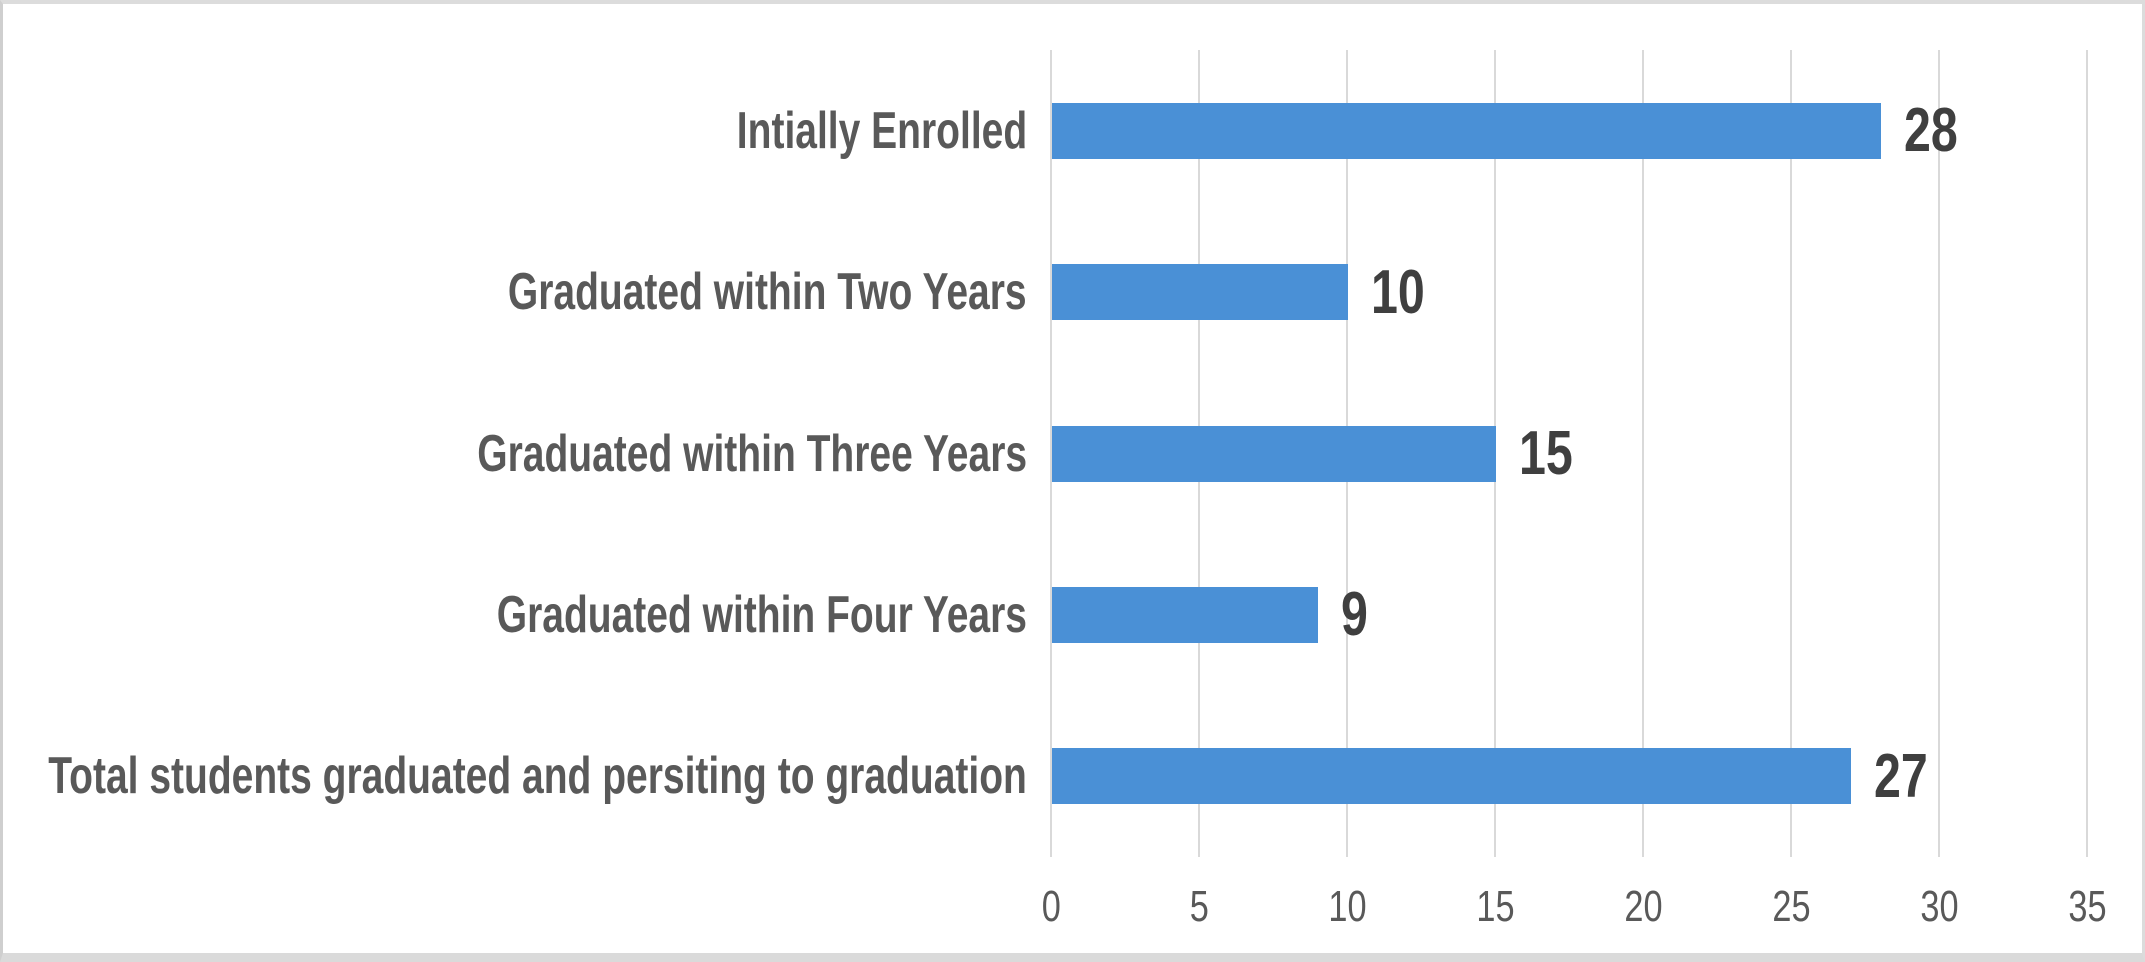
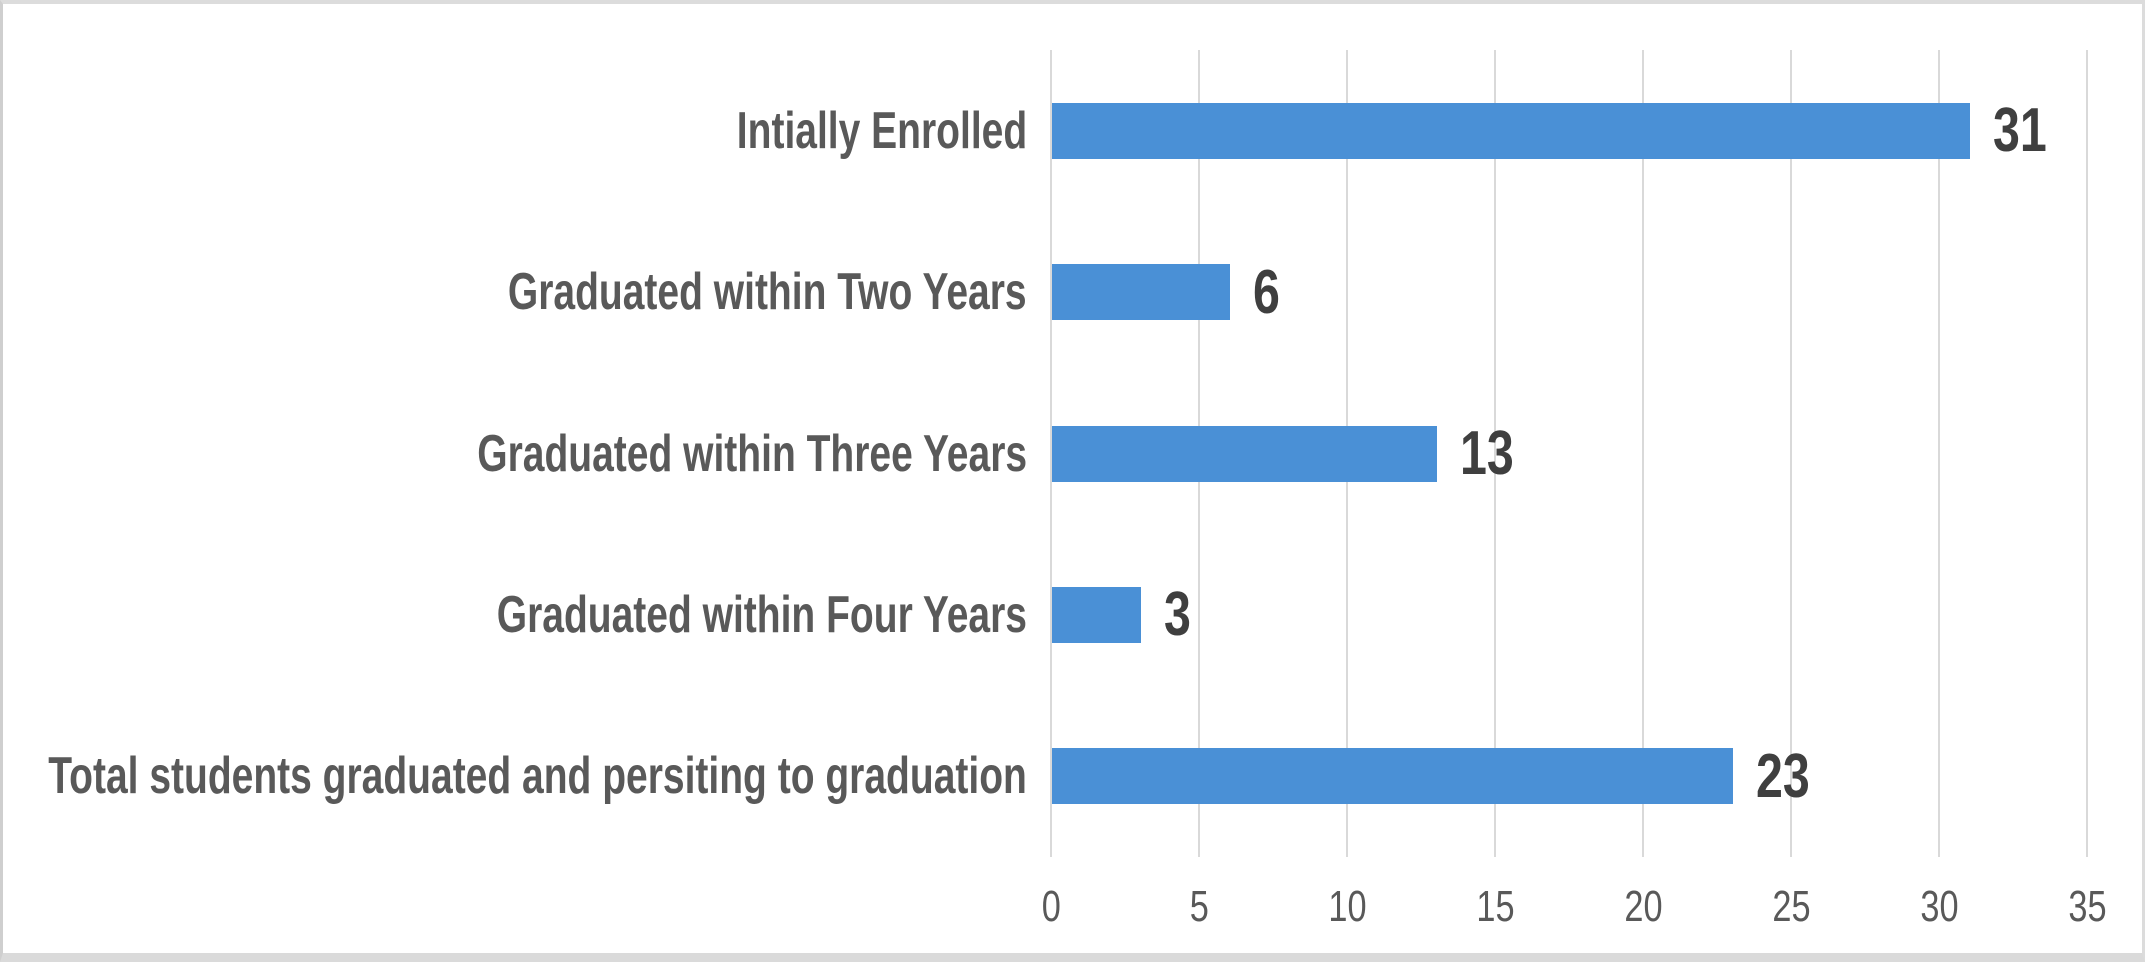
Intially Enrolled: 28 -> 31
Graduated within Two Years: 10 -> 6
Graduated within Three Years: 15 -> 13
Graduated within Four Years: 9 -> 3
Total students graduated and persiting to graduation: 27 -> 23
